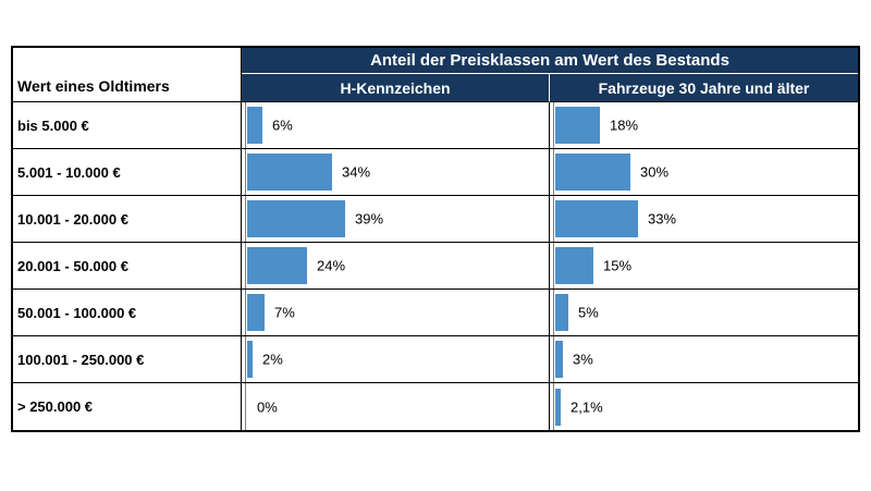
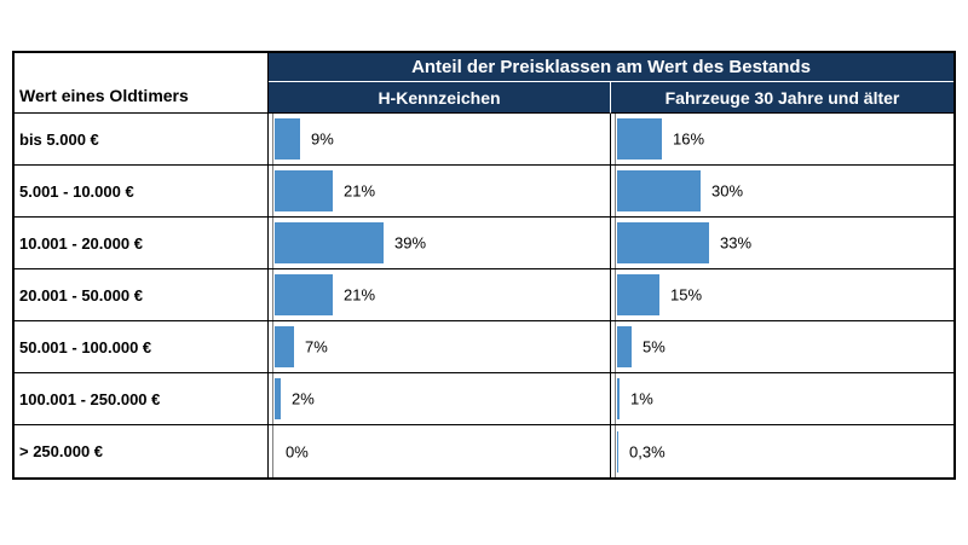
H-Kennzeichen/bis 5.000 €: 6% -> 9%
Fahrzeuge 30 Jahre und älter/bis 5.000 €: 18% -> 16%
H-Kennzeichen/5.001 - 10.000 €: 34% -> 21%
H-Kennzeichen/20.001 - 50.000 €: 24% -> 21%
Fahrzeuge 30 Jahre und älter/100.001 - 250.000 €: 3% -> 1%
Fahrzeuge 30 Jahre und älter/> 250.000 €: 2,1% -> 0,3%
